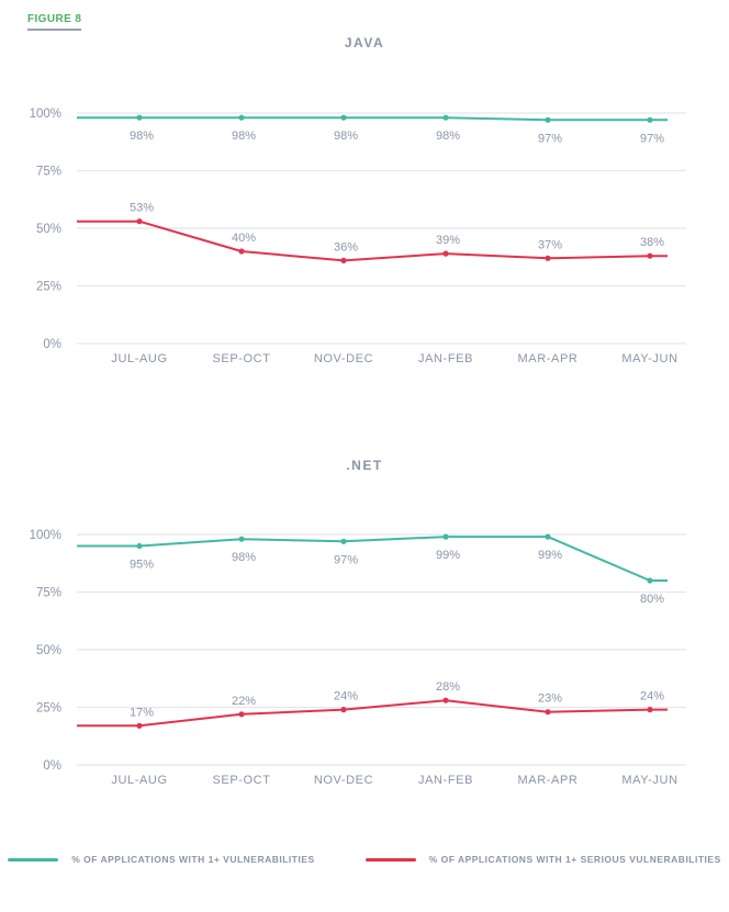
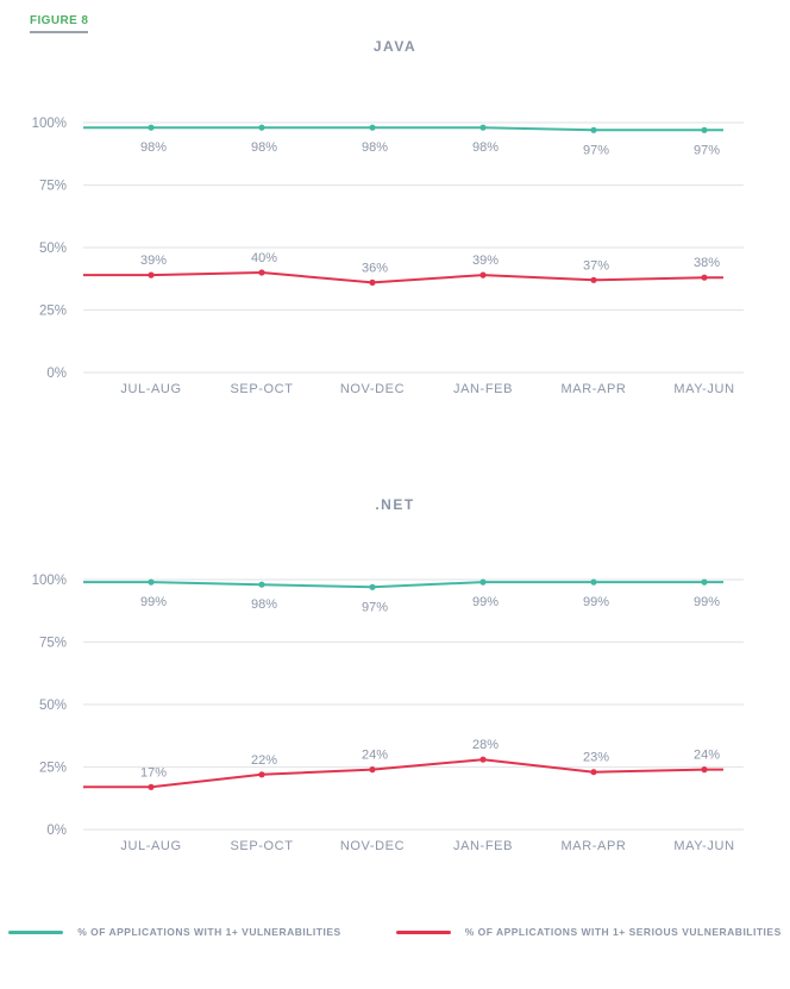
JAVA/% OF APPLICATIONS WITH 1+ SERIOUS VULNERABILITIES/JUL-AUG: 53% -> 39%
.NET/% OF APPLICATIONS WITH 1+ VULNERABILITIES/JUL-AUG: 95% -> 99%
.NET/% OF APPLICATIONS WITH 1+ VULNERABILITIES/MAY-JUN: 80% -> 99%
